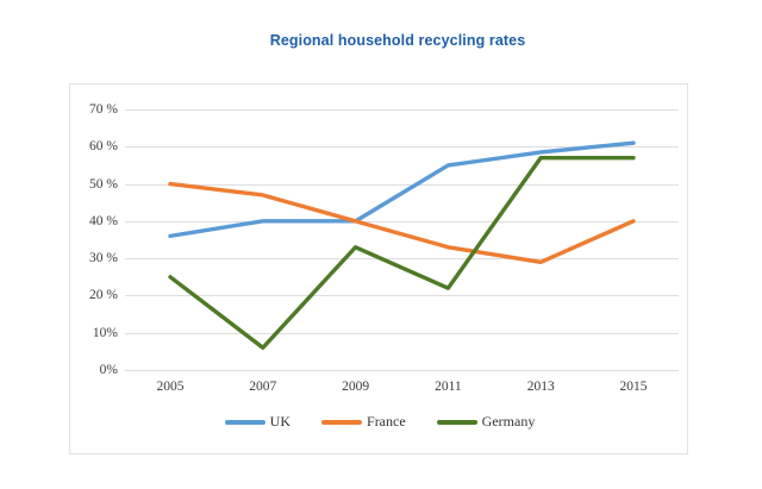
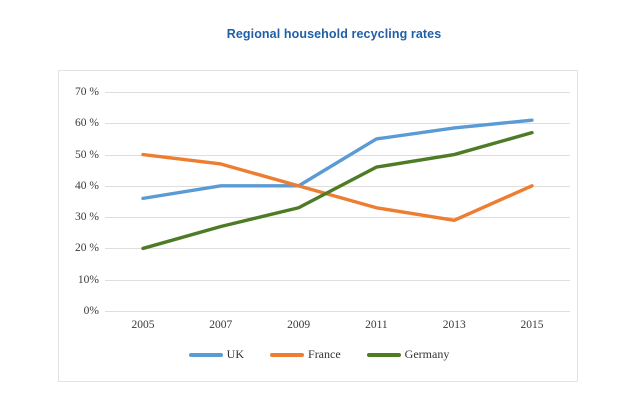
Germany/2005: 25% -> 20%
Germany/2007: 6% -> 27%
Germany/2011: 22% -> 46%
Germany/2013: 57% -> 50%
